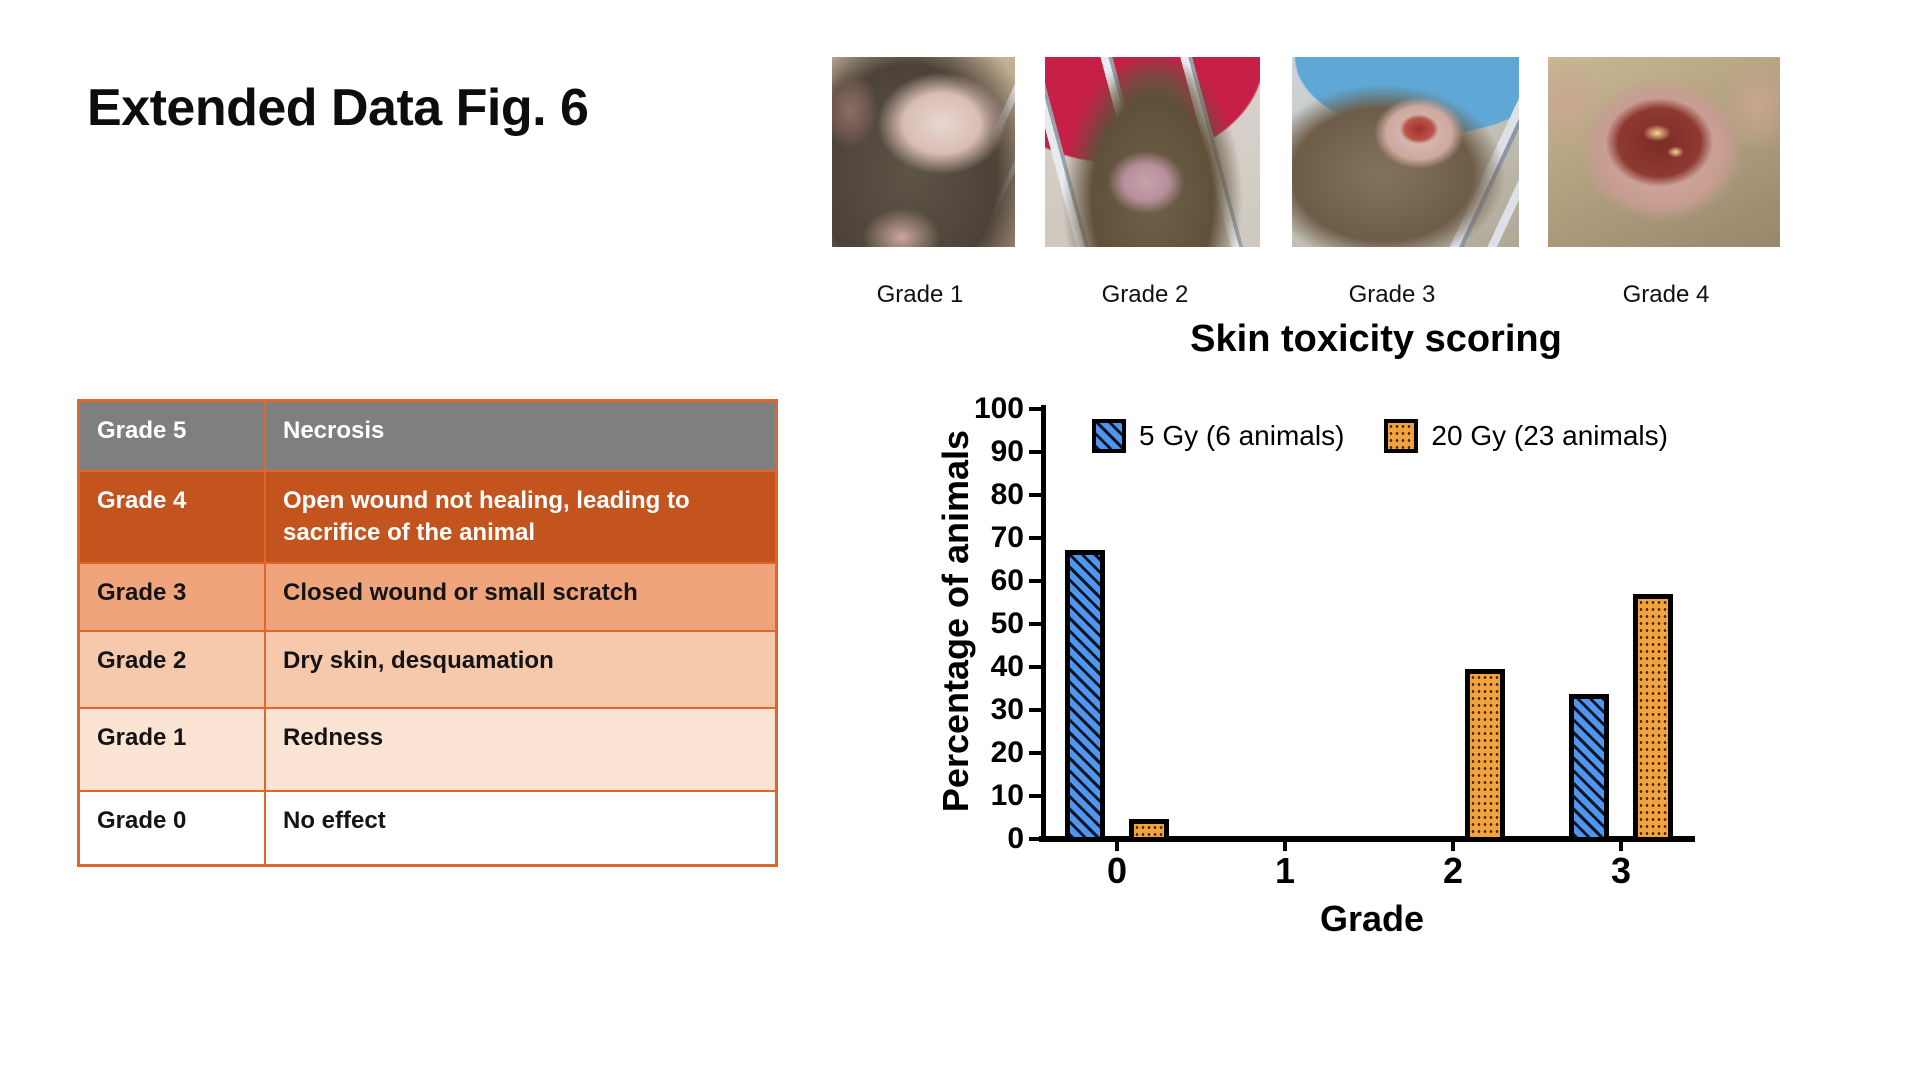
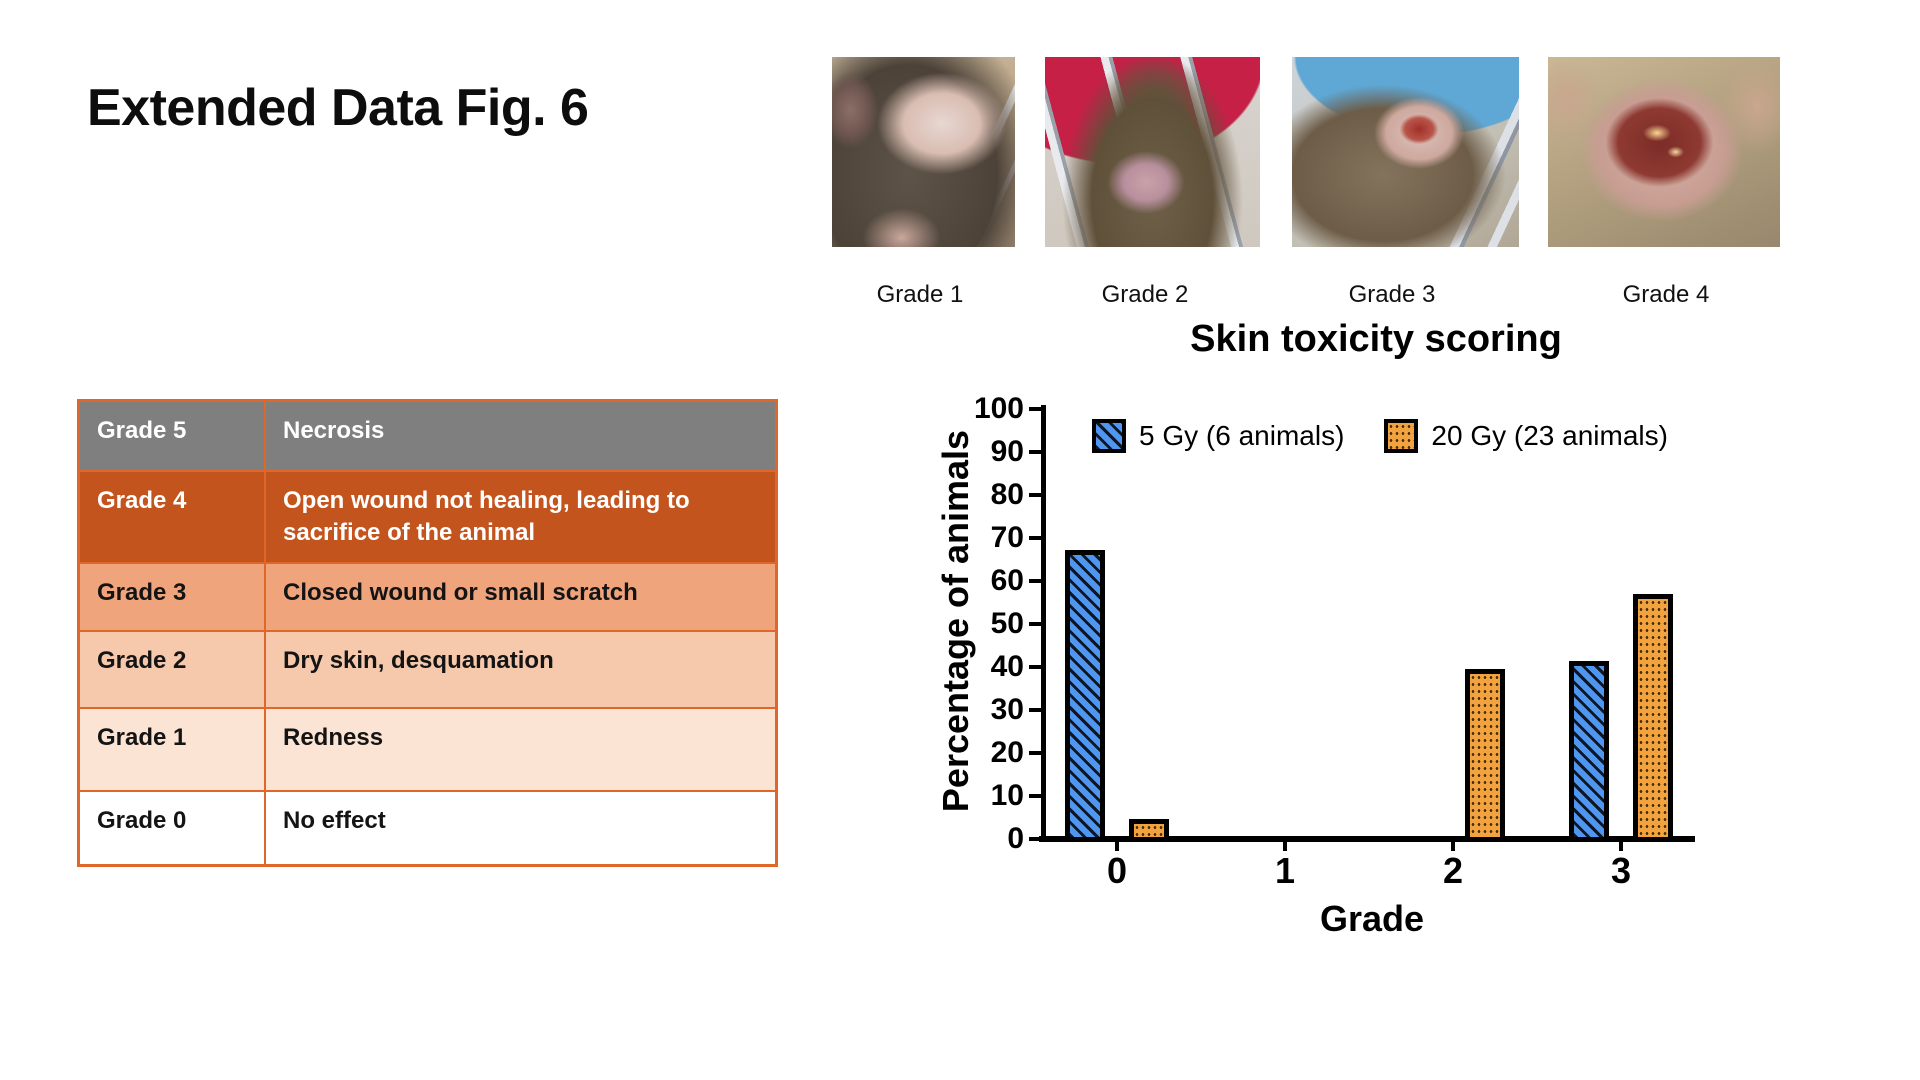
5 Gy (6 animals)/3: 33 -> 41
